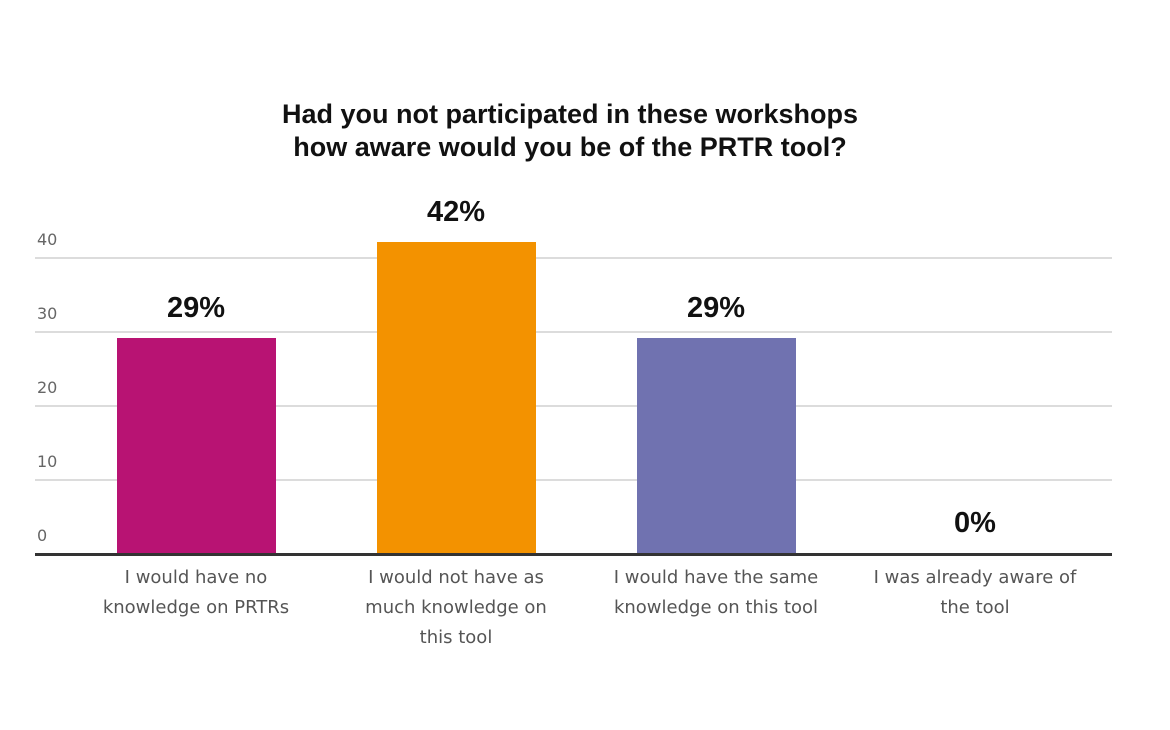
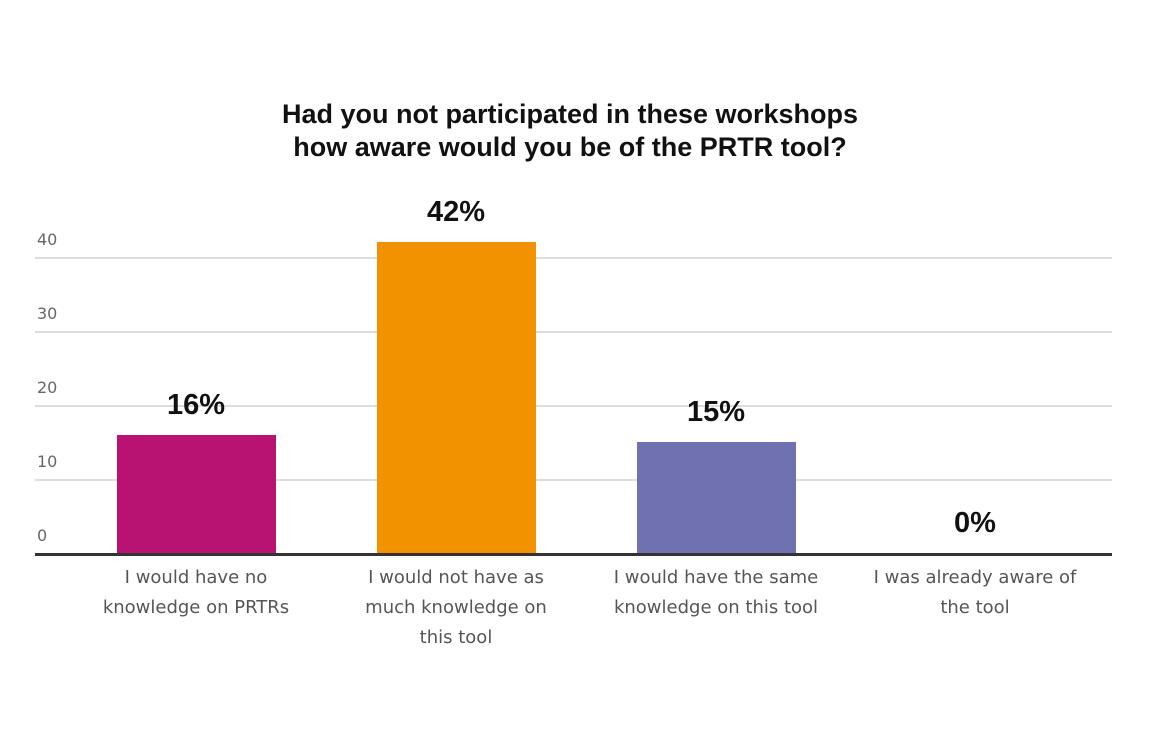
I would have no knowledge on PRTRs: 29% -> 16%
I would have the same knowledge on this tool: 29% -> 15%
